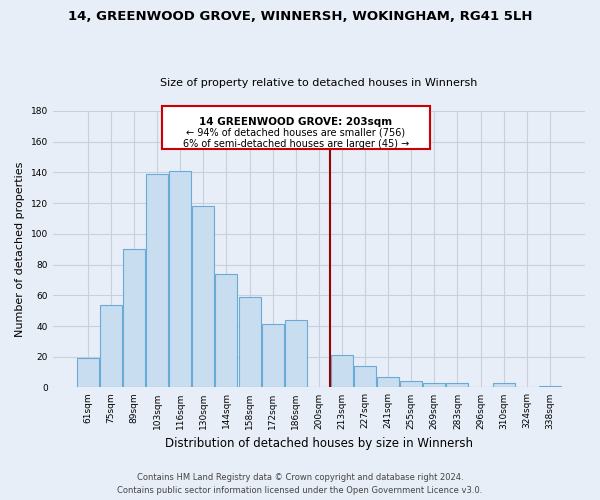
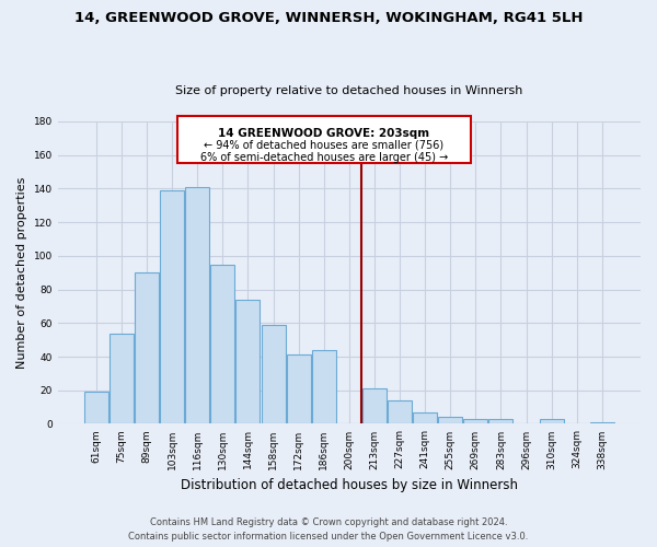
130sqm: 118 -> 95
